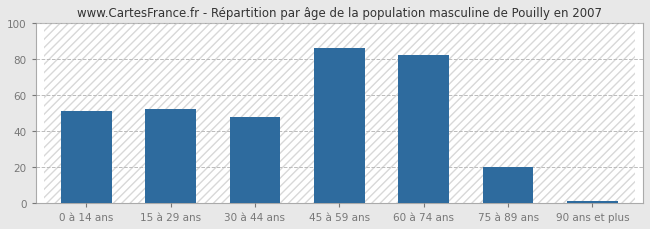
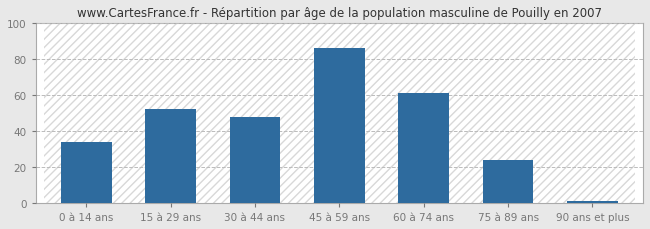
0 à 14 ans: 51 -> 34
60 à 74 ans: 82 -> 61
75 à 89 ans: 20 -> 24
